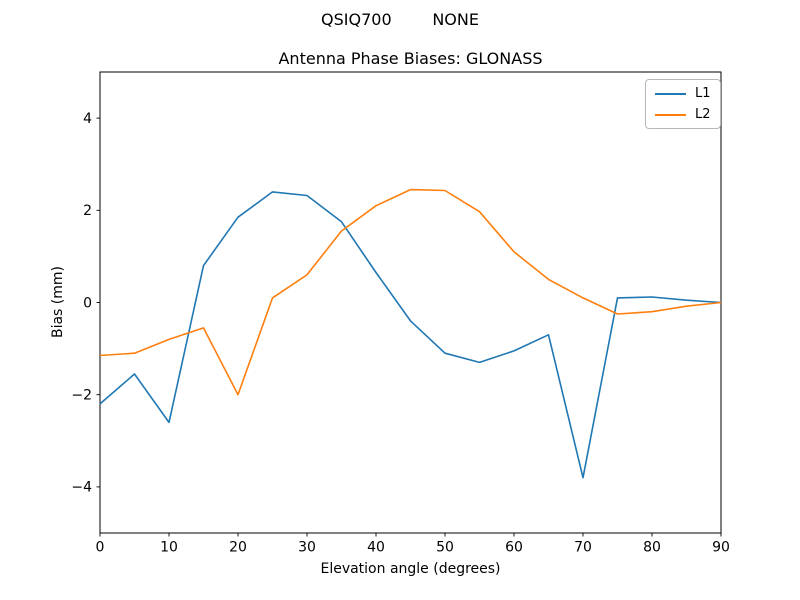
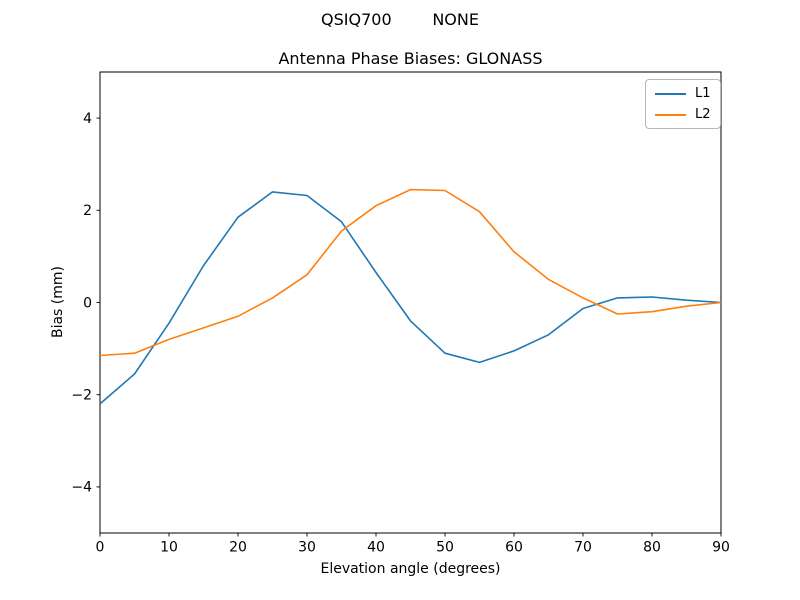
L1/10: -2.6 -> -0.5
L2/20: -2.0 -> -0.3
L1/70: -3.8 -> -0.1
